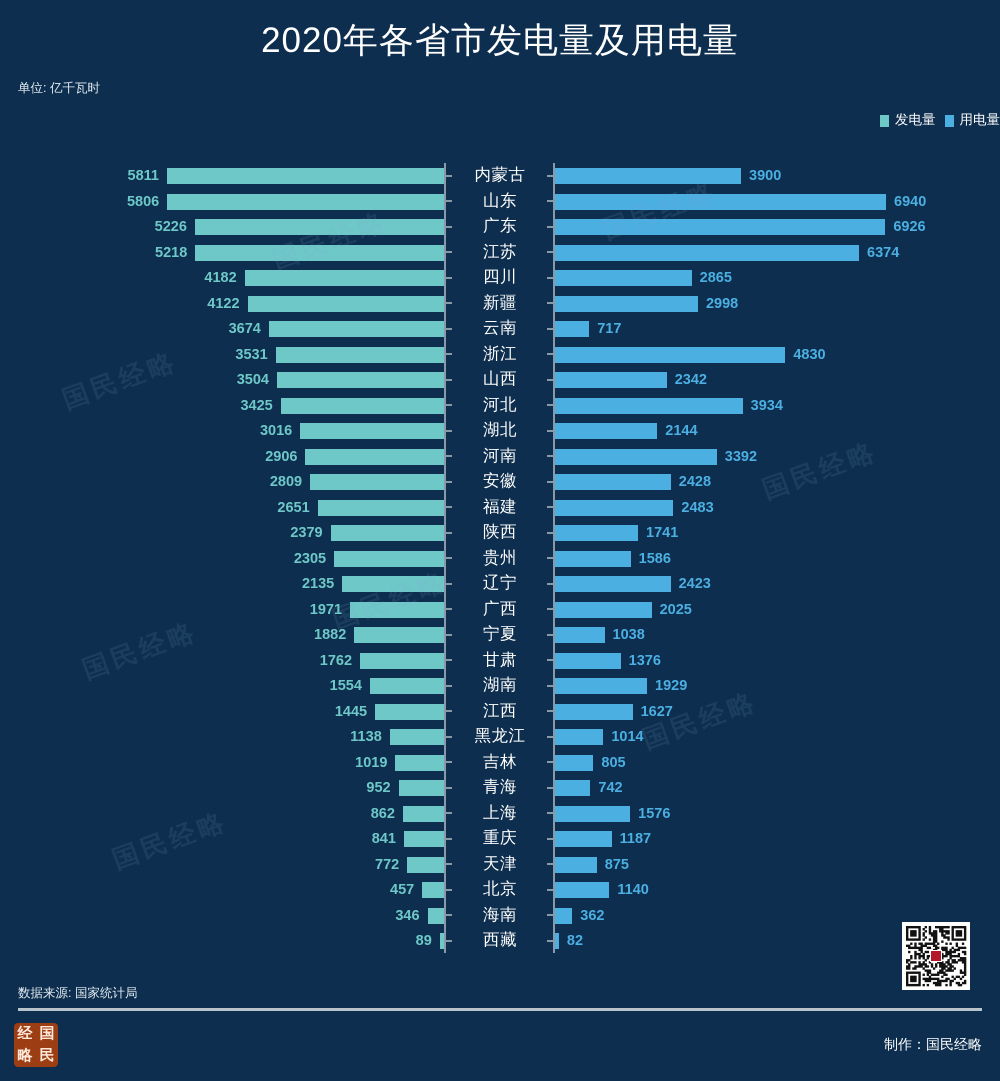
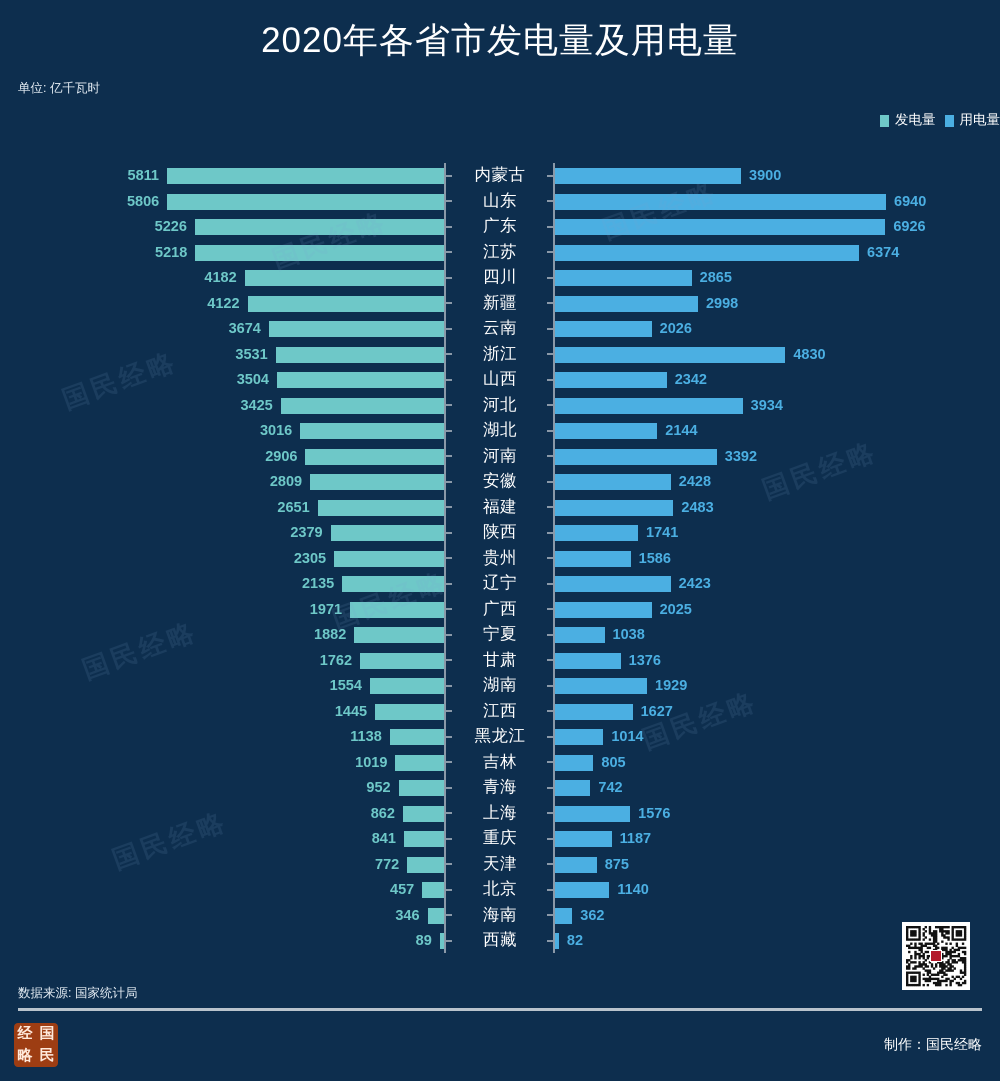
用电量/云南: 717 -> 2026
